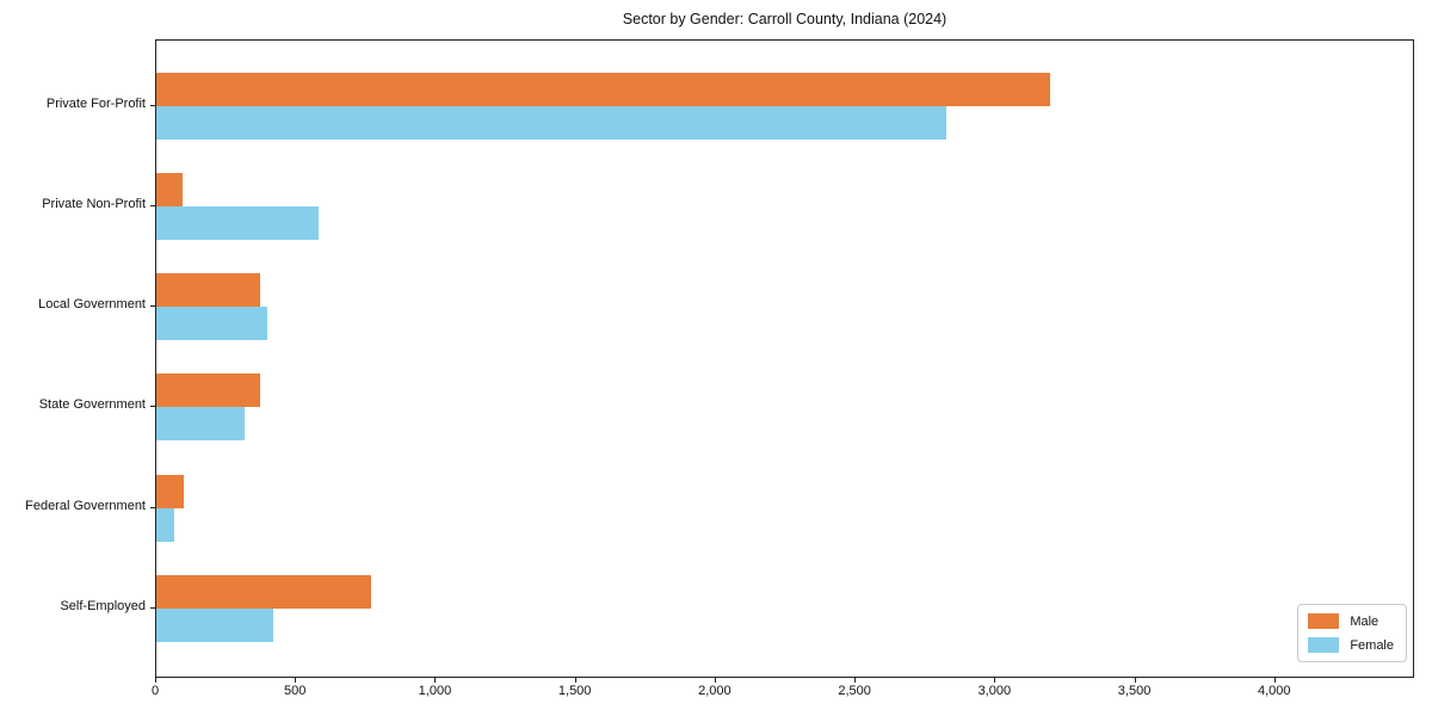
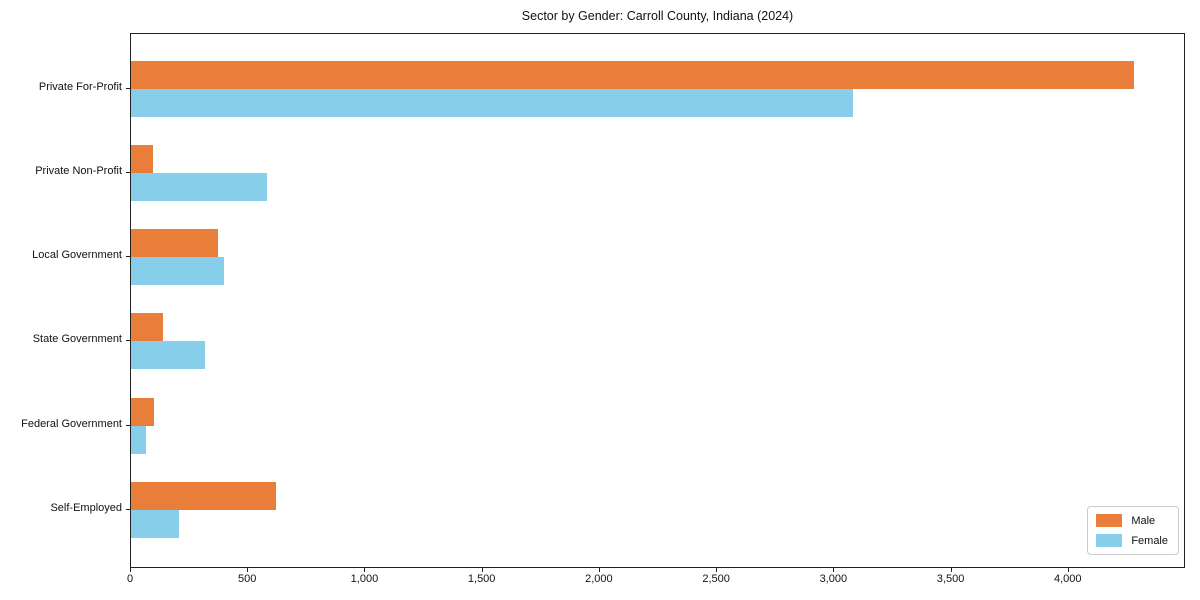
Male/Private For-Profit: 3200 -> 4290
Female/Private For-Profit: 2830 -> 3090
Male/State Government: 370 -> 140
Male/Self-Employed: 770 -> 620
Female/Self-Employed: 420 -> 210
